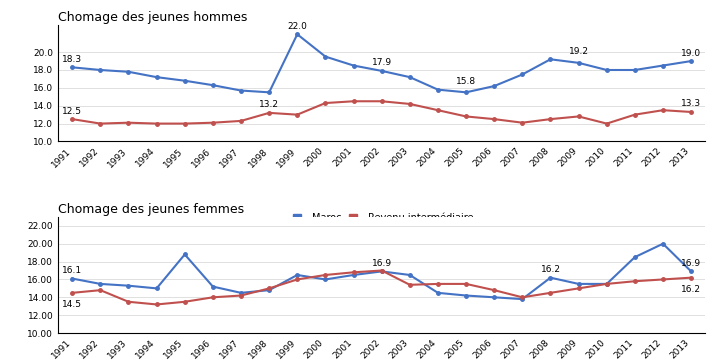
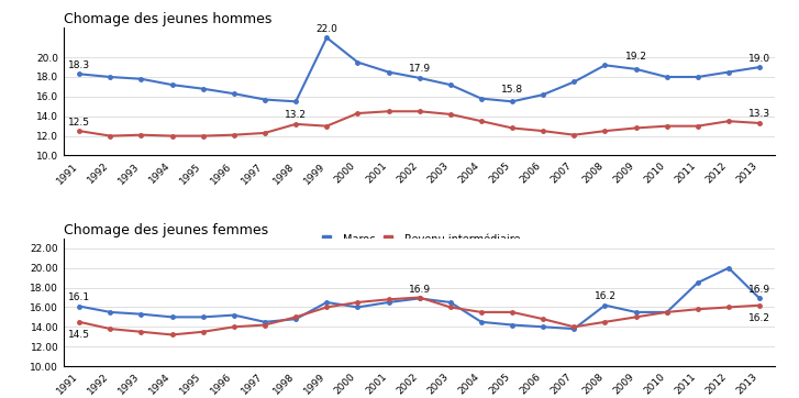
Chomage des jeunes hommes/Revenu intermédiaire/2010: 12.0 -> 13.0
Chomage des jeunes femmes/Revenu intermédiaire/1992: 14.8 -> 13.8
Chomage des jeunes femmes/Maroc/1995: 18.8 -> 15.0
Chomage des jeunes femmes/Revenu intermédiaire/2003: 15.4 -> 16.0
